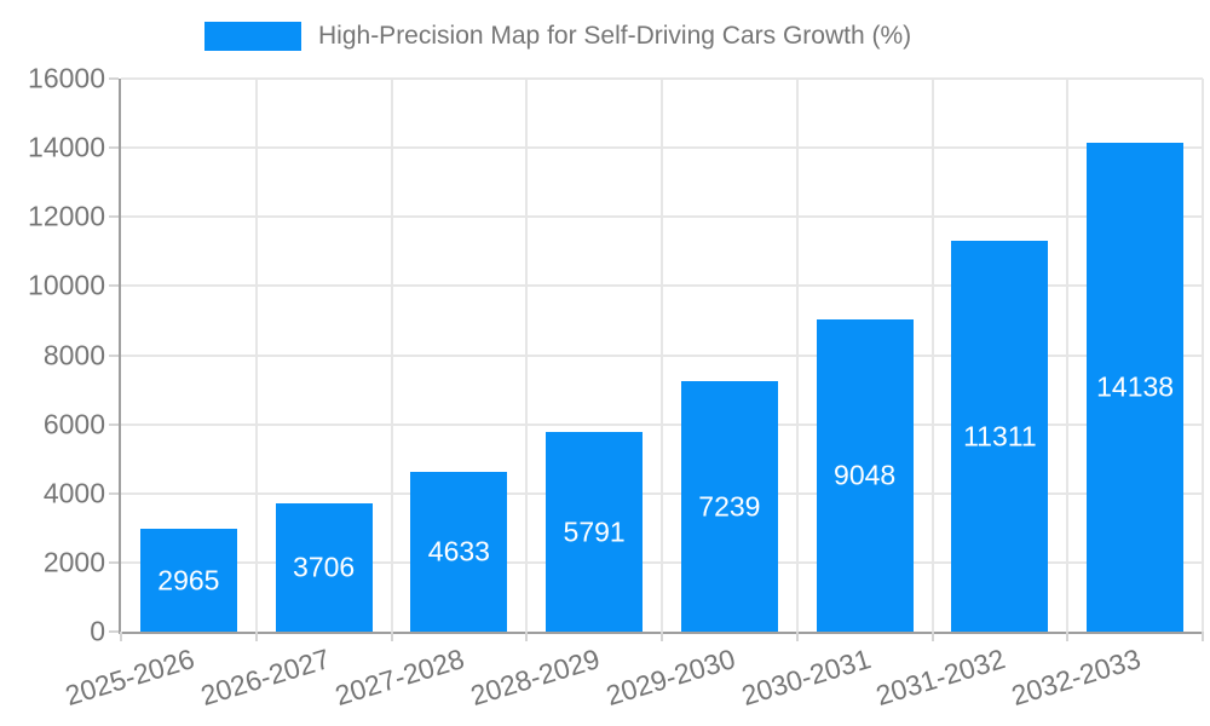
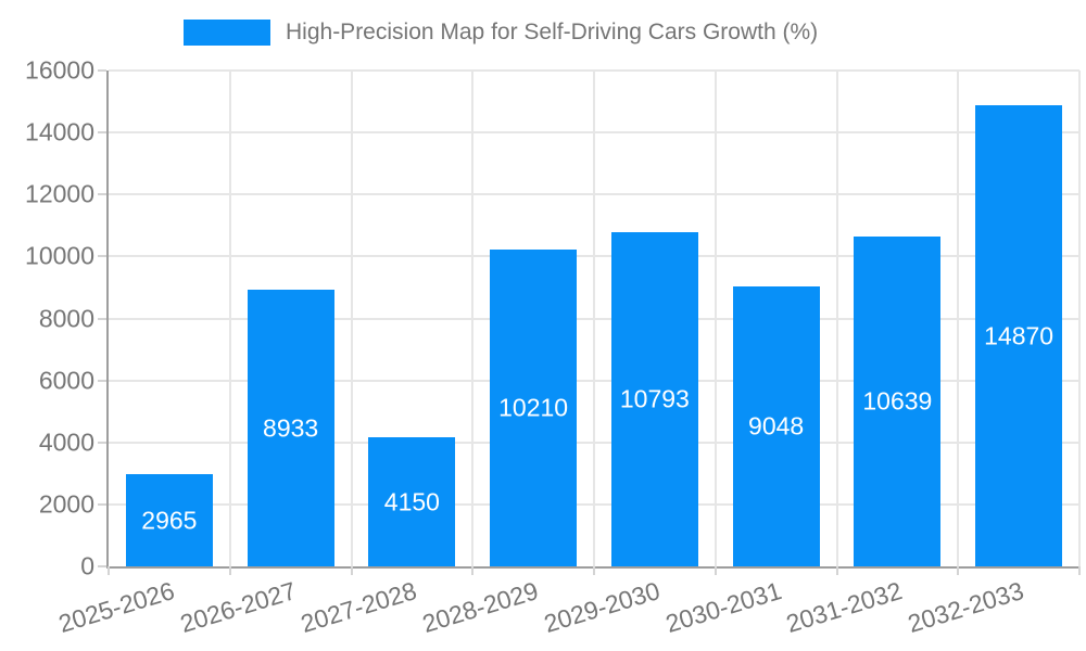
2026-2027: 3706 -> 8933
2027-2028: 4633 -> 4150
2028-2029: 5791 -> 10210
2029-2030: 7239 -> 10793
2031-2032: 11311 -> 10639
2032-2033: 14138 -> 14870
